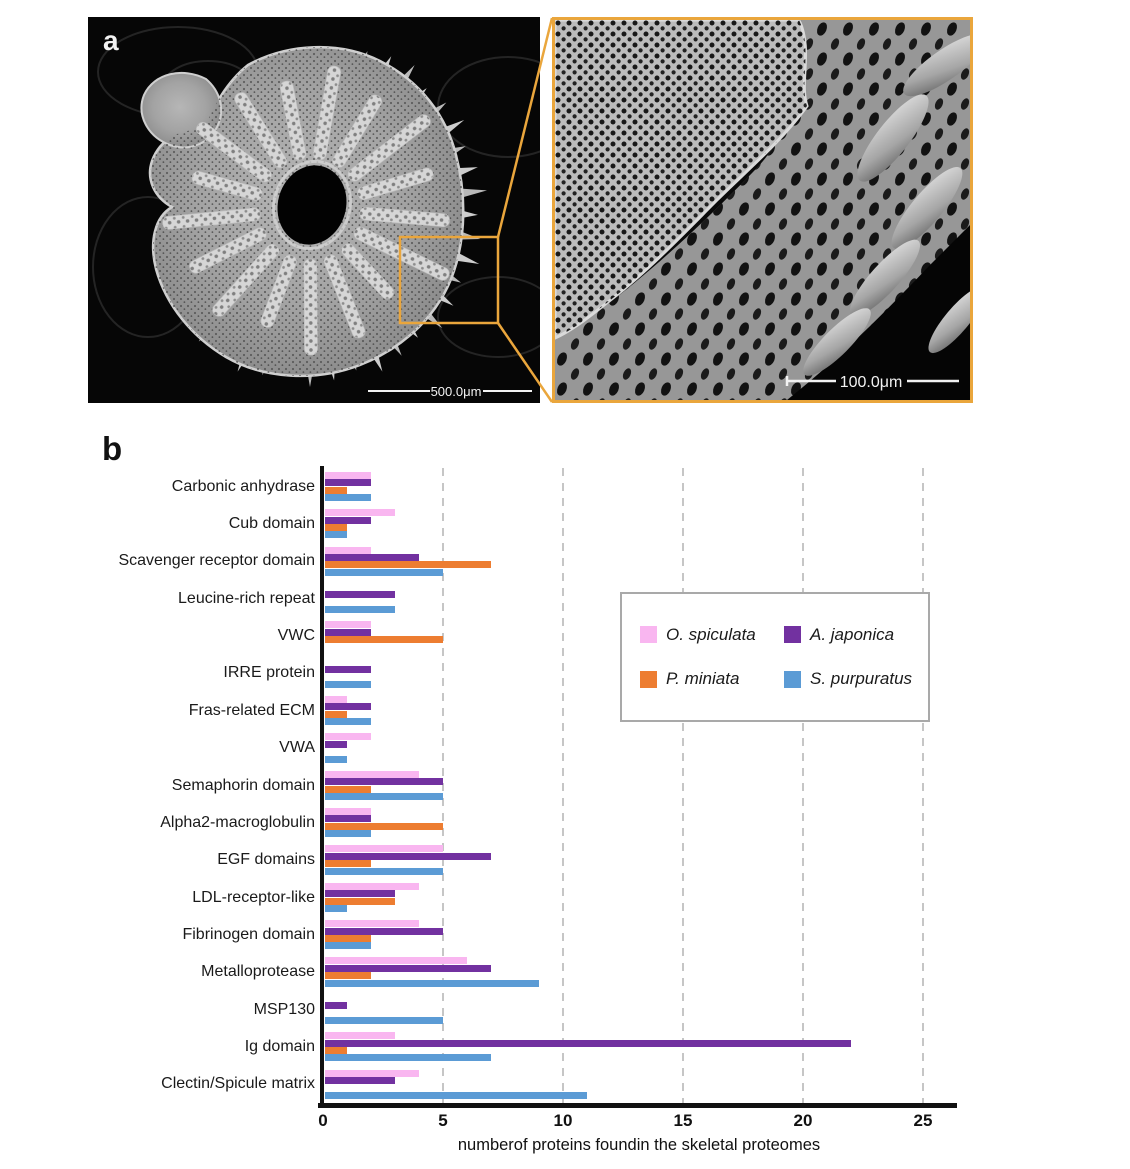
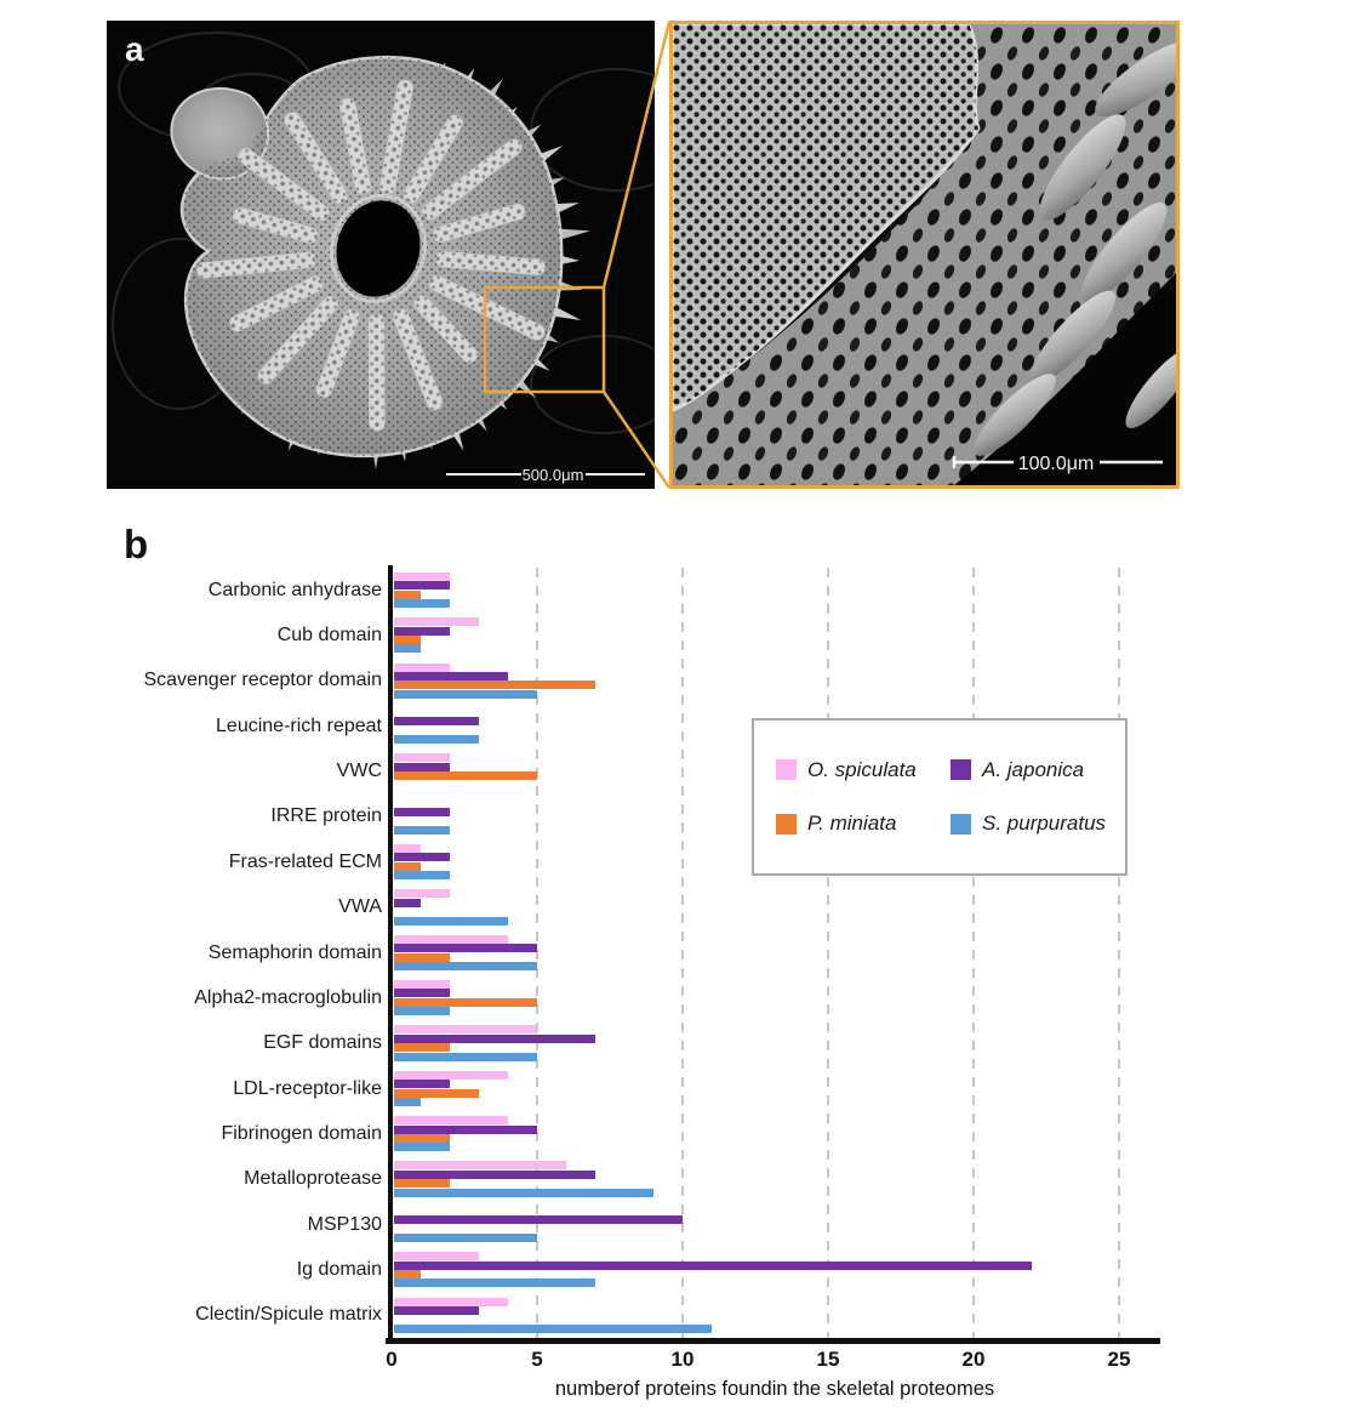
S. purpuratus/VWA: 1 -> 4
A. japonica/LDL-receptor-like: 3 -> 2
A. japonica/MSP130: 1 -> 10
